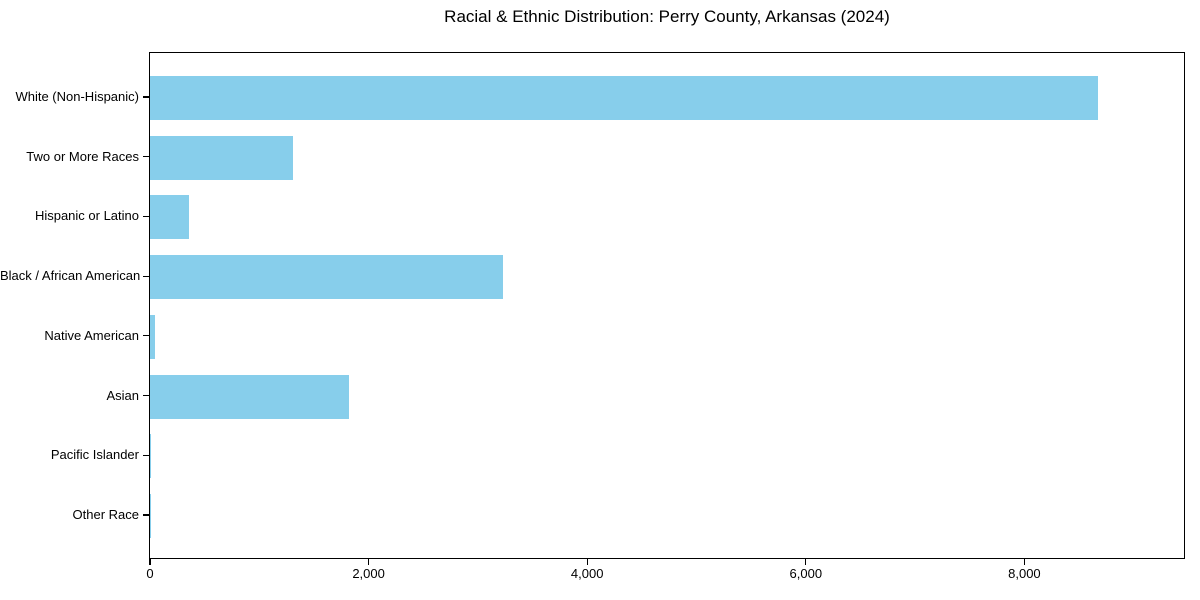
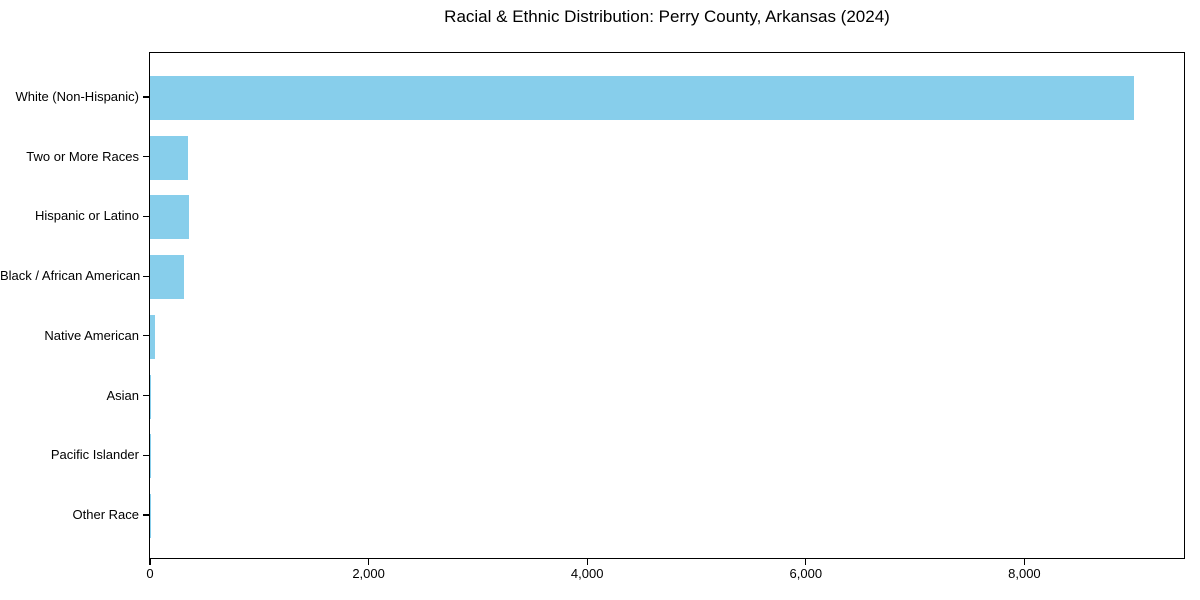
White (Non-Hispanic): 8670 -> 9000
Two or More Races: 1310 -> 350
Black / African American: 3230 -> 320
Asian: 1820 -> 10
